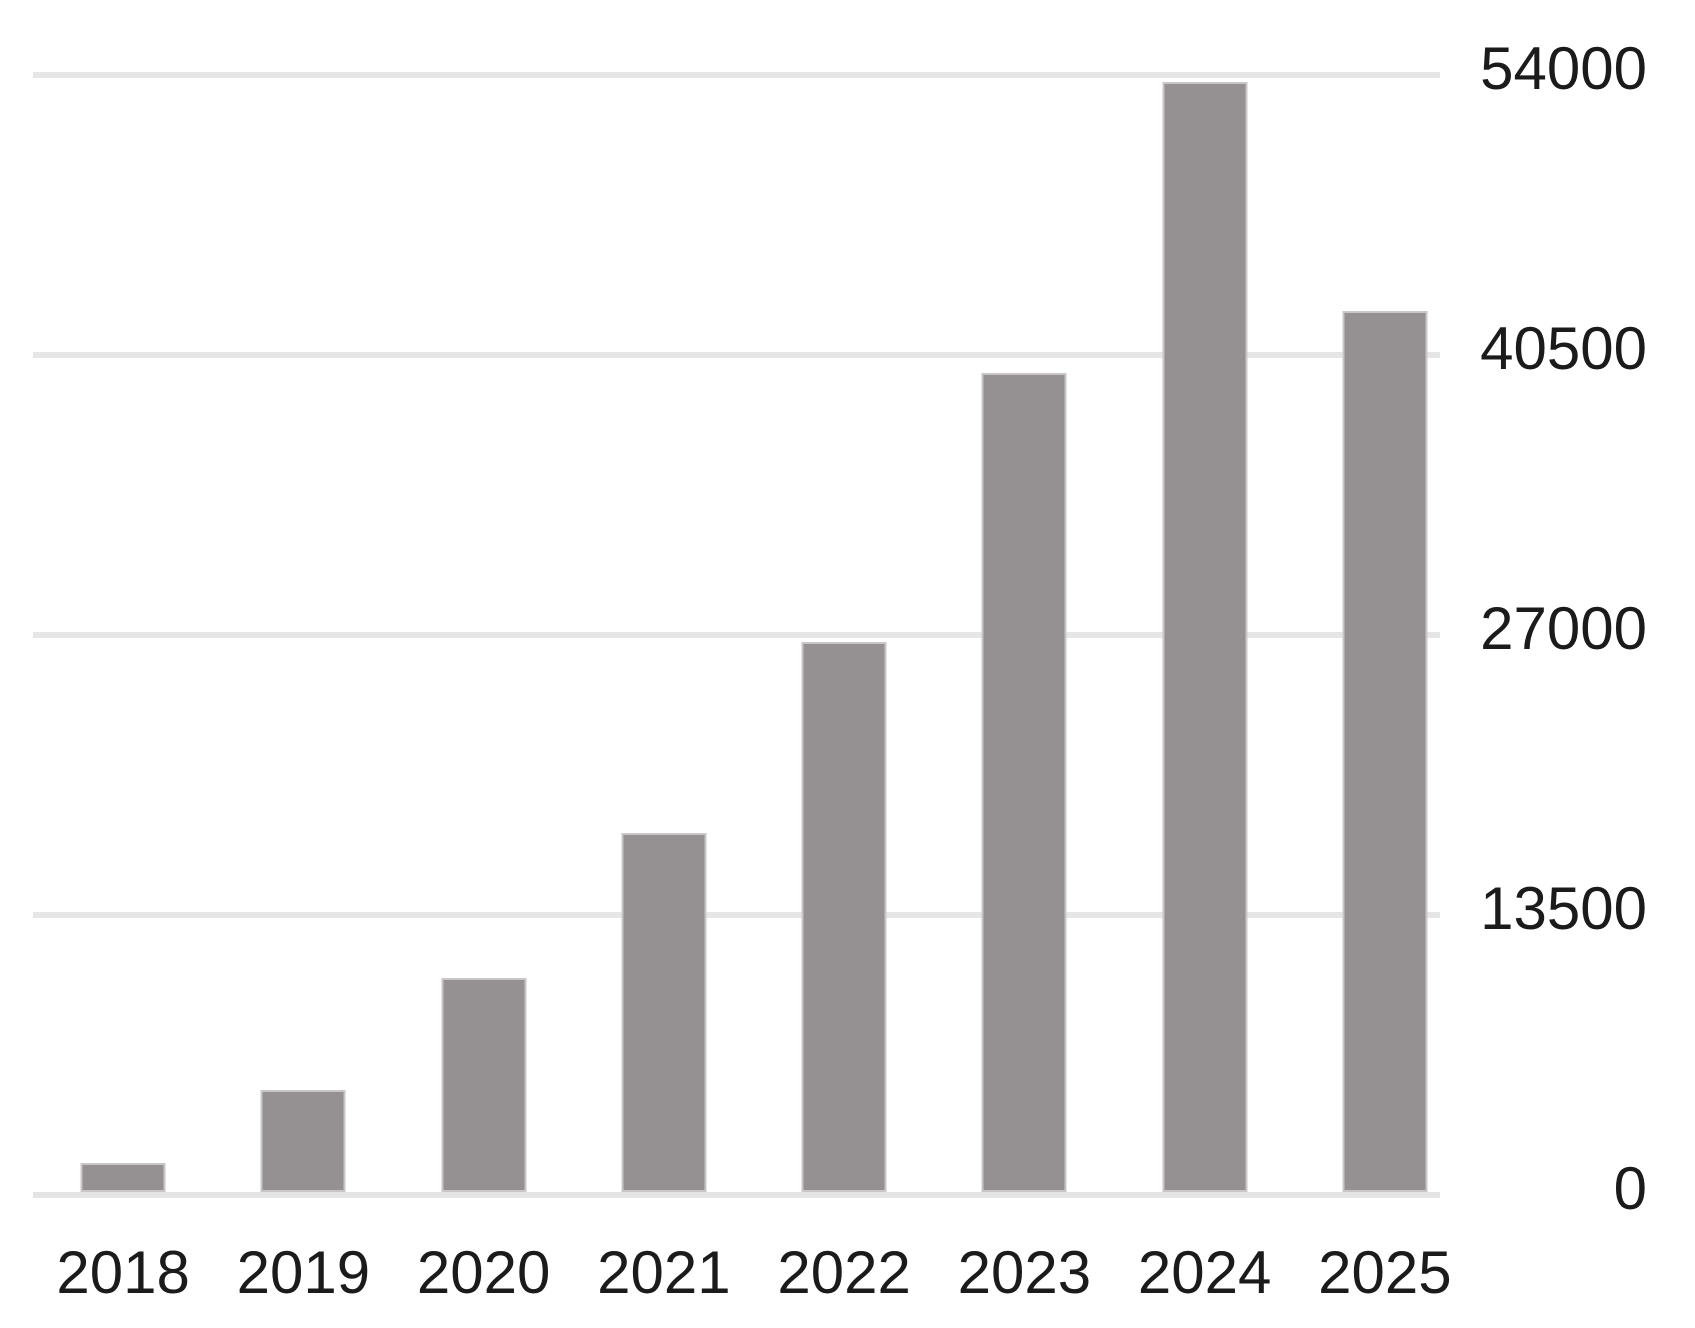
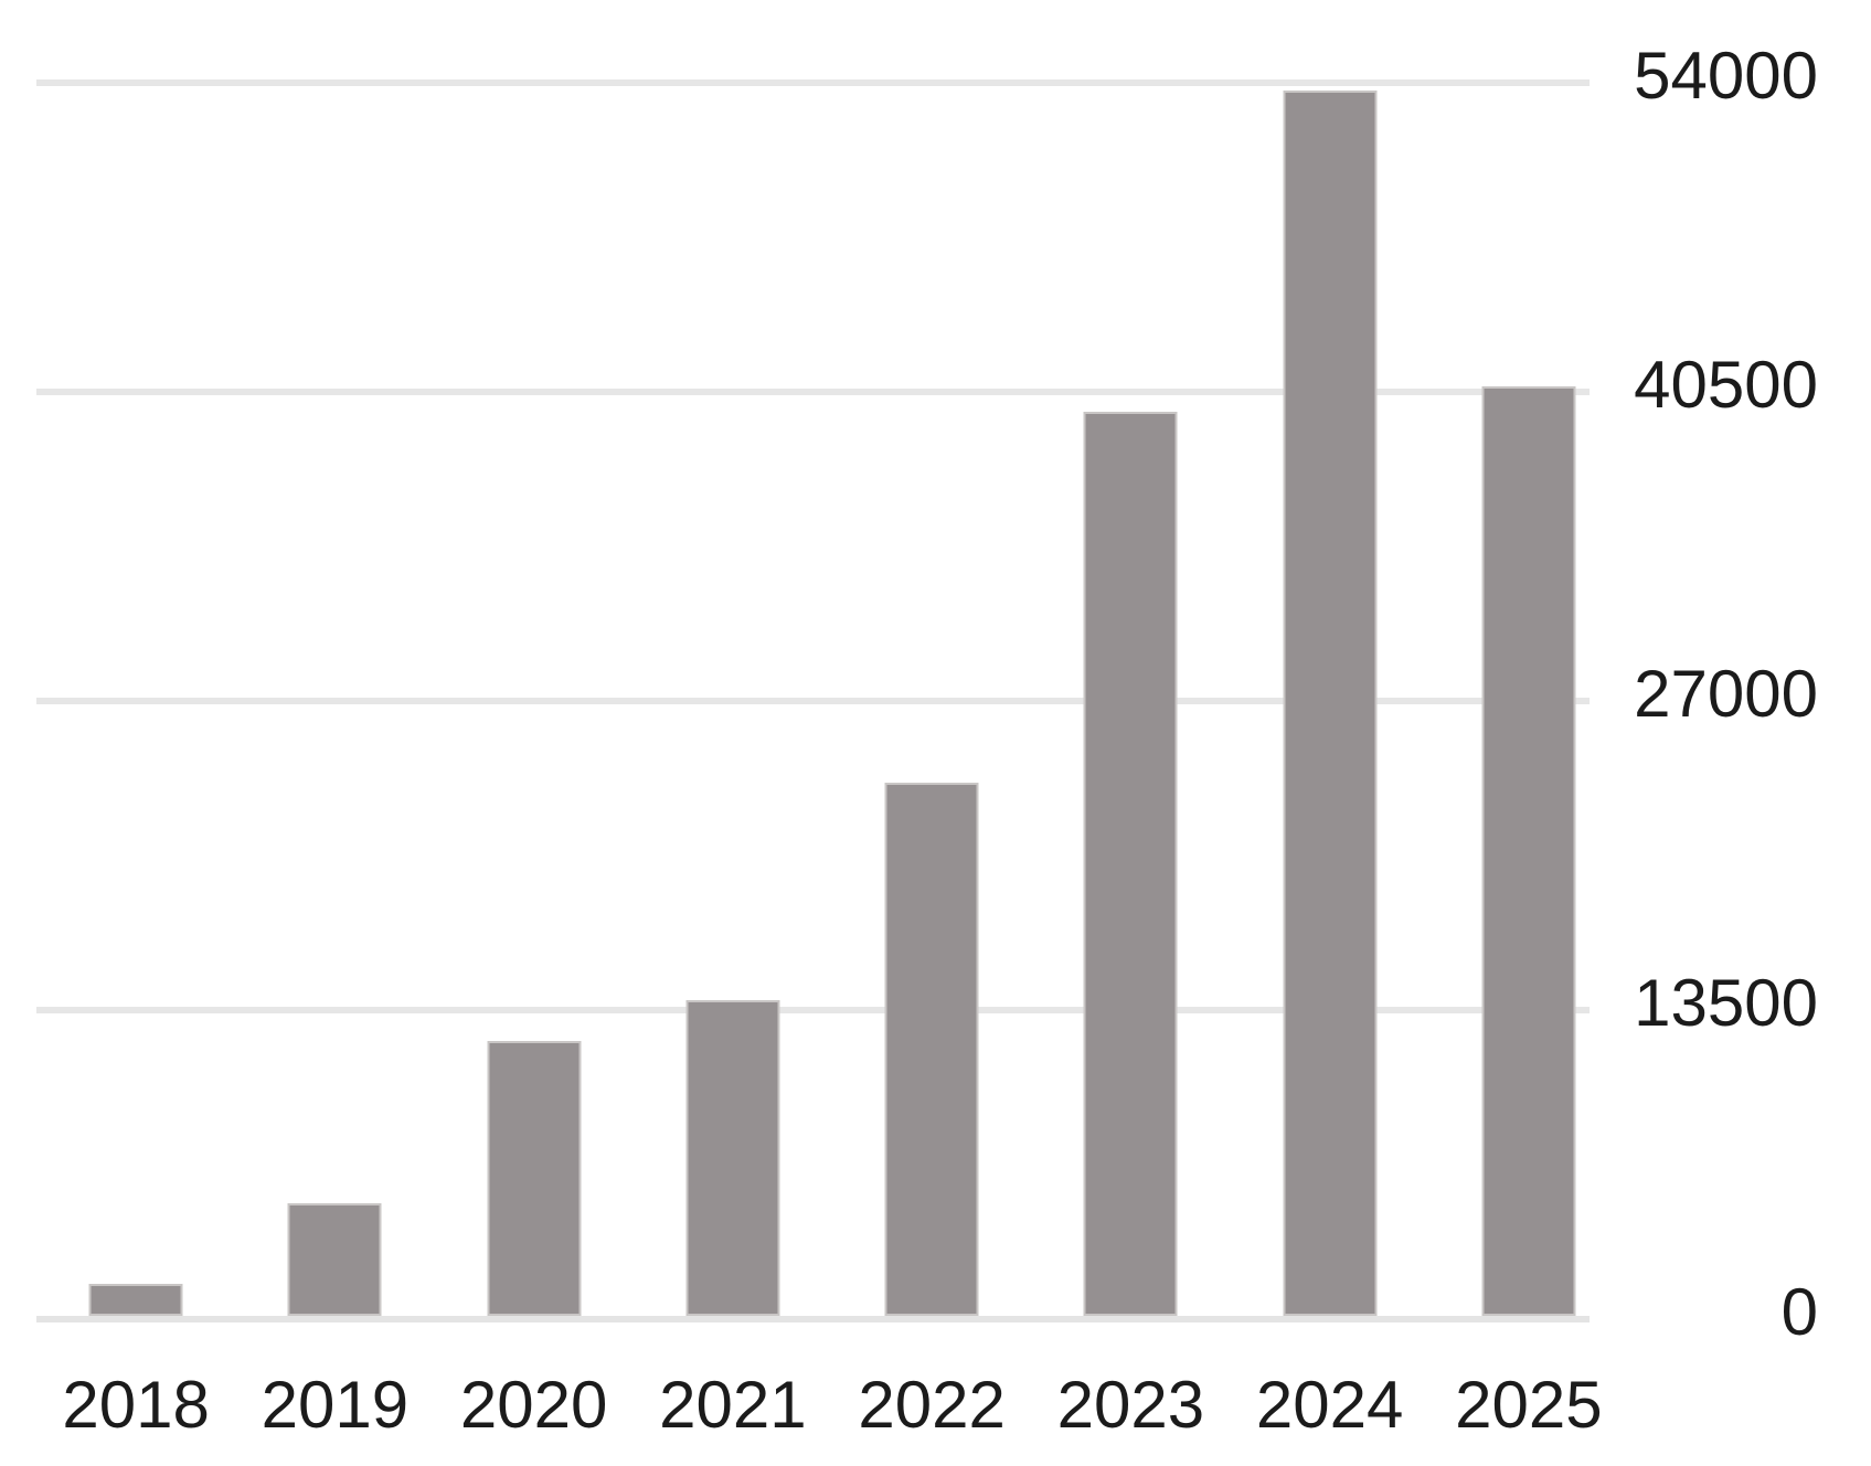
2020: 10300 -> 12000
2021: 17300 -> 13800
2022: 26500 -> 23300
2025: 42500 -> 40600
